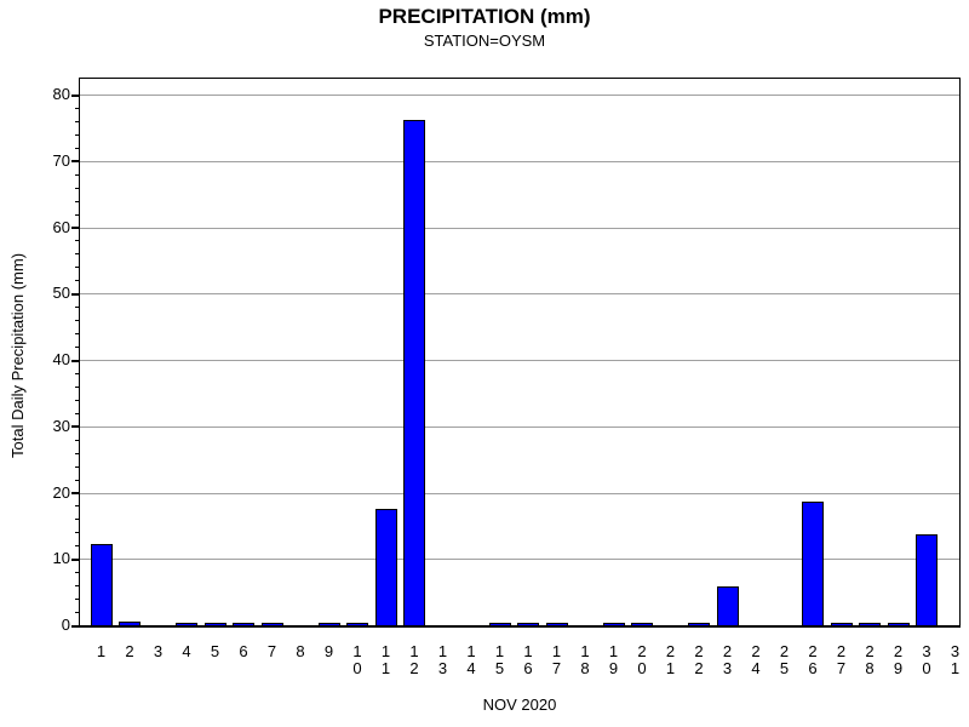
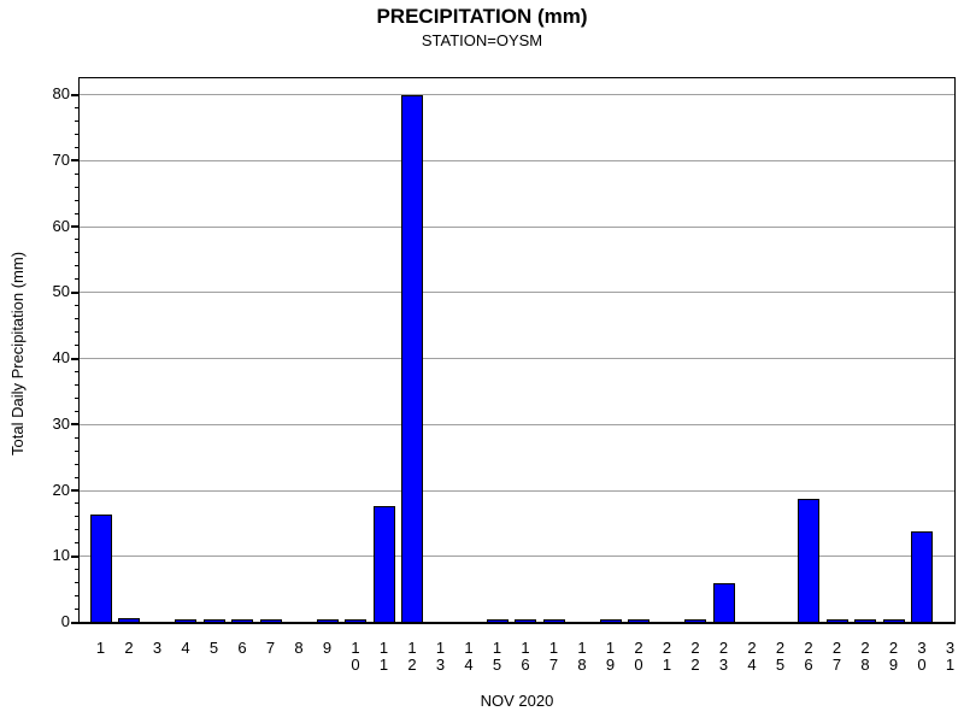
1: 12 -> 16
12: 76 -> 80
